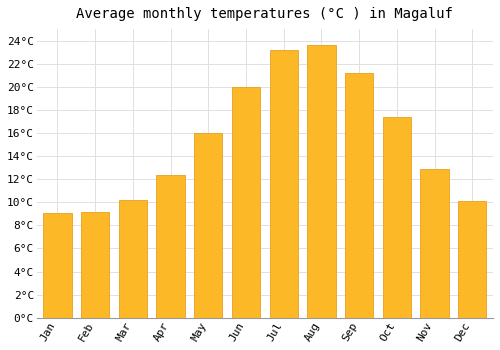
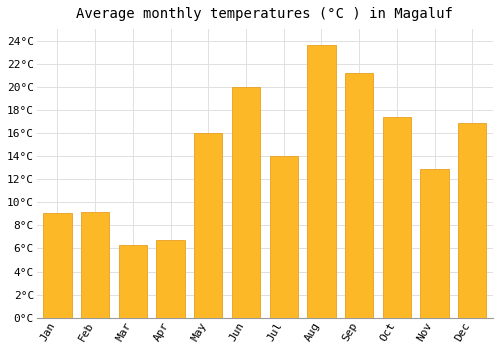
Mar: 10.2°C -> 6.3°C
Apr: 12.4°C -> 6.7°C
Jul: 23.2°C -> 14.0°C
Dec: 10.1°C -> 16.9°C
